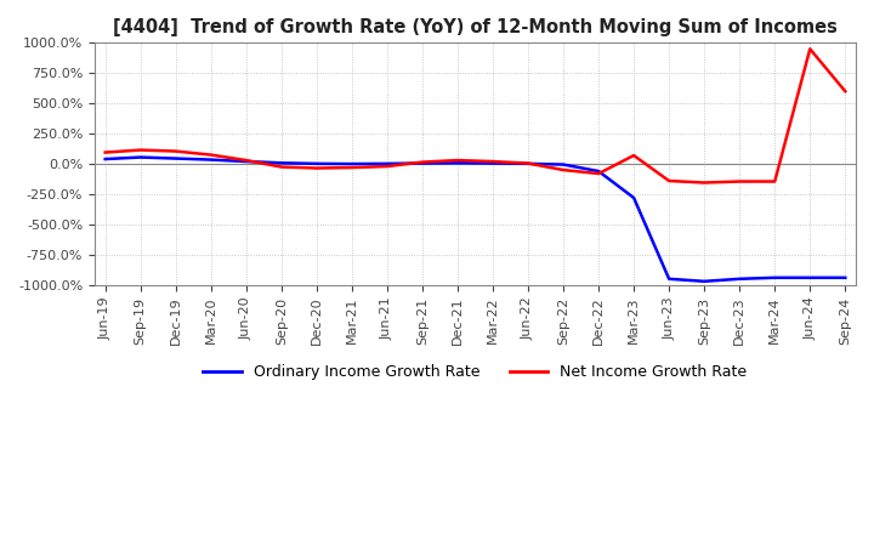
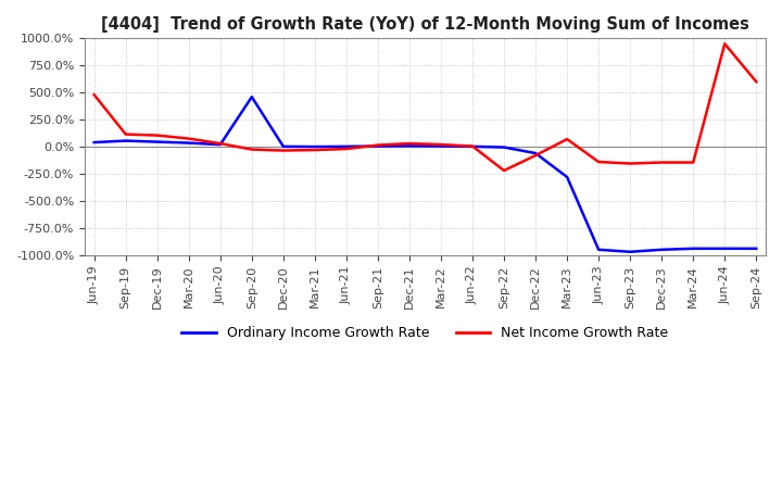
Net Income Growth Rate/Jun-19: 100% -> 480%
Ordinary Income Growth Rate/Sep-20: 10% -> 460%
Net Income Growth Rate/Sep-22: -50% -> -220%
